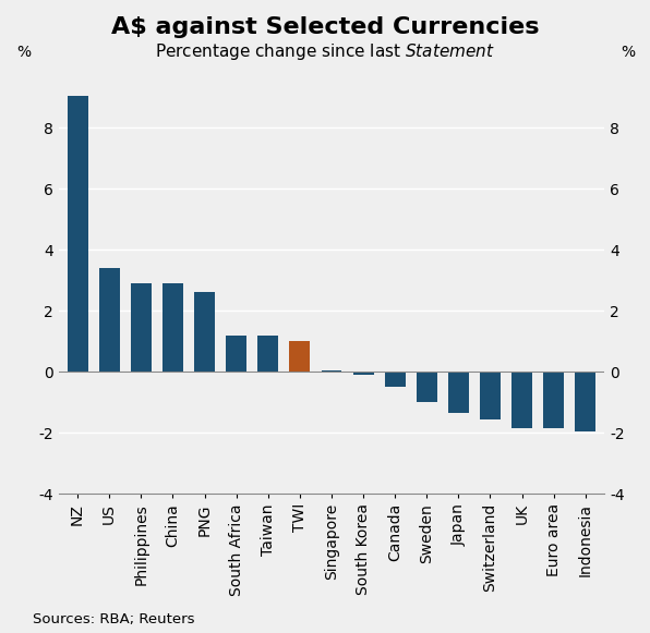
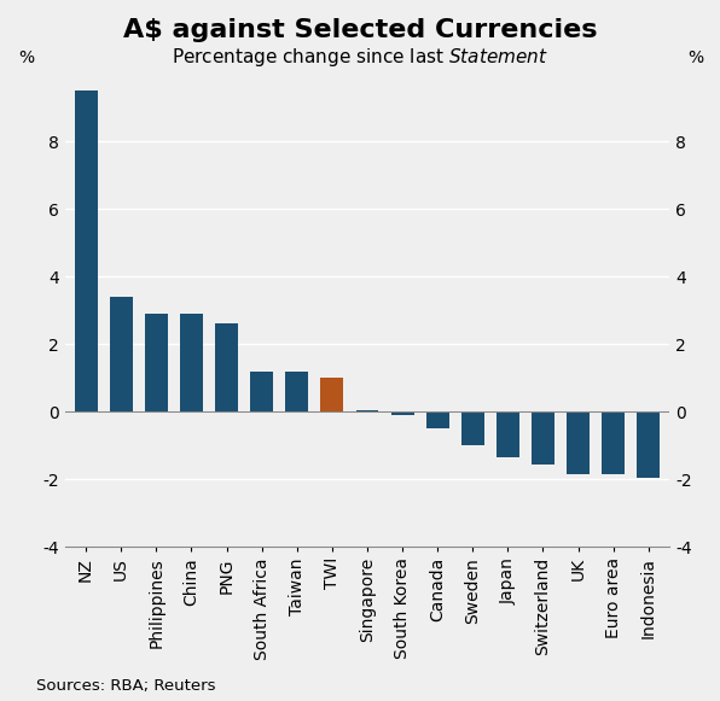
NZ: 9.05 -> 9.50
